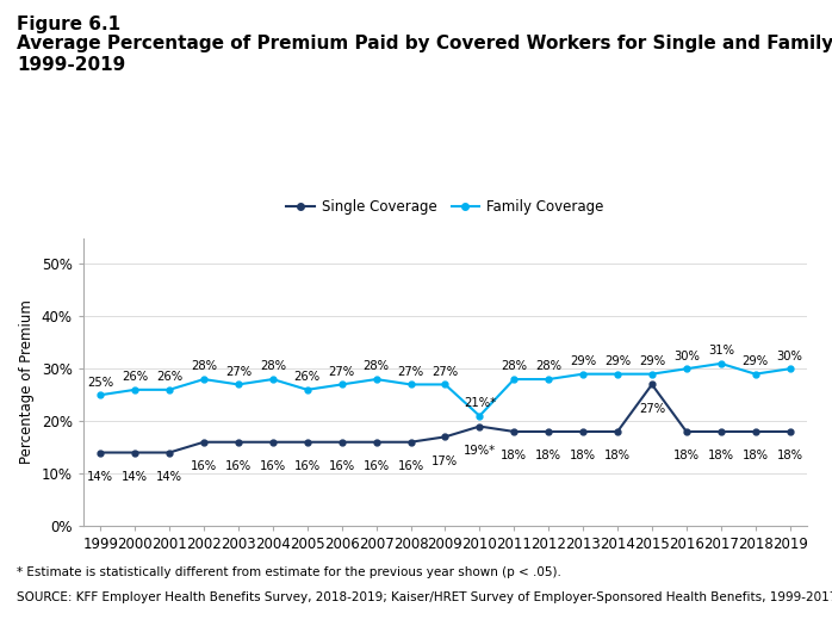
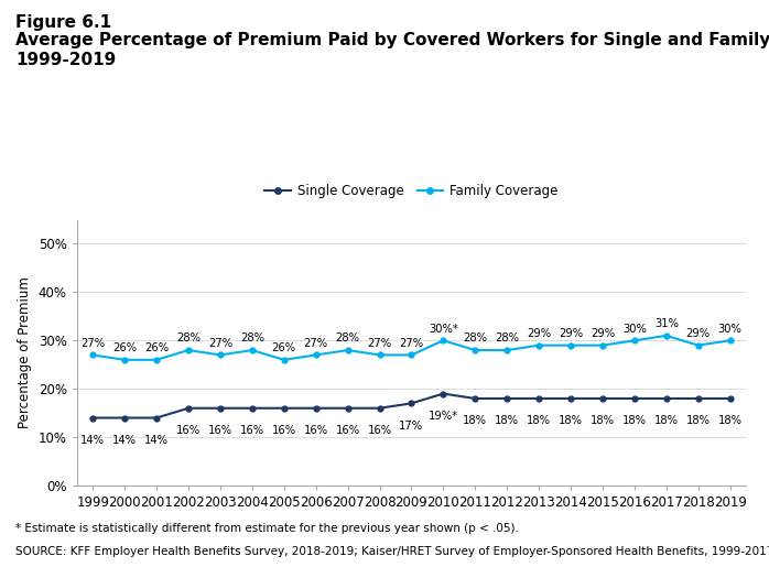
Family Coverage/1999: 25% -> 27%
Family Coverage/2010: 21%* -> 30%*
Single Coverage/2015: 27% -> 18%
